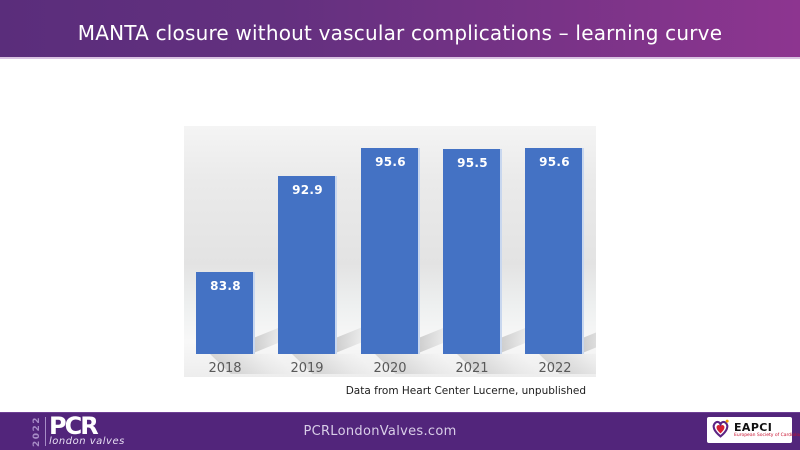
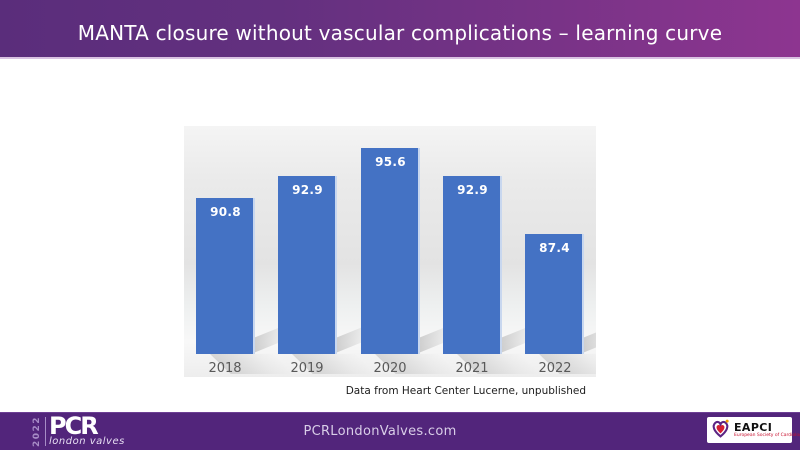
2018: 83.8 -> 90.8
2021: 95.5 -> 92.9
2022: 95.6 -> 87.4
